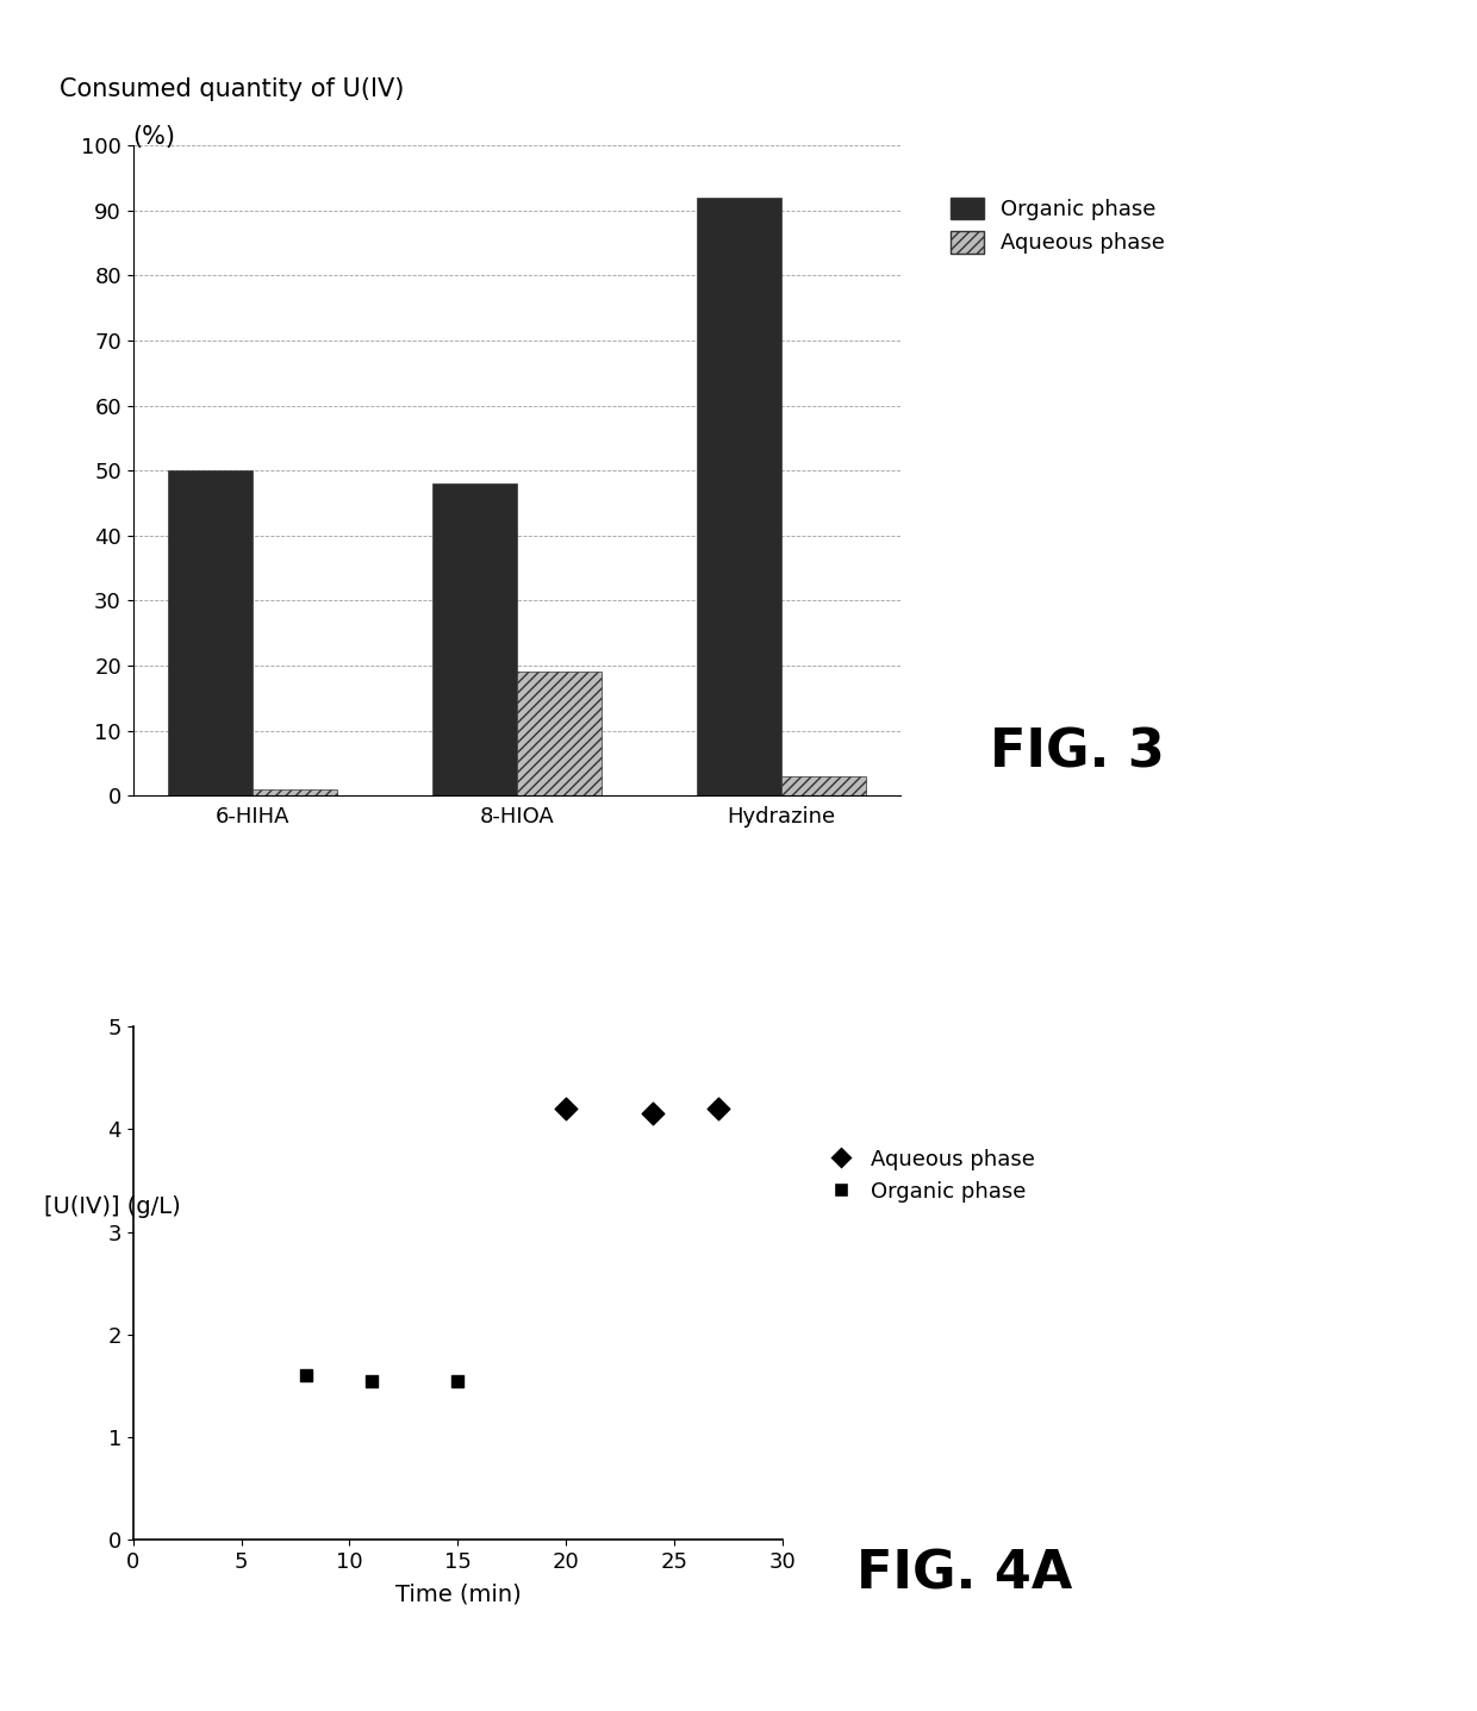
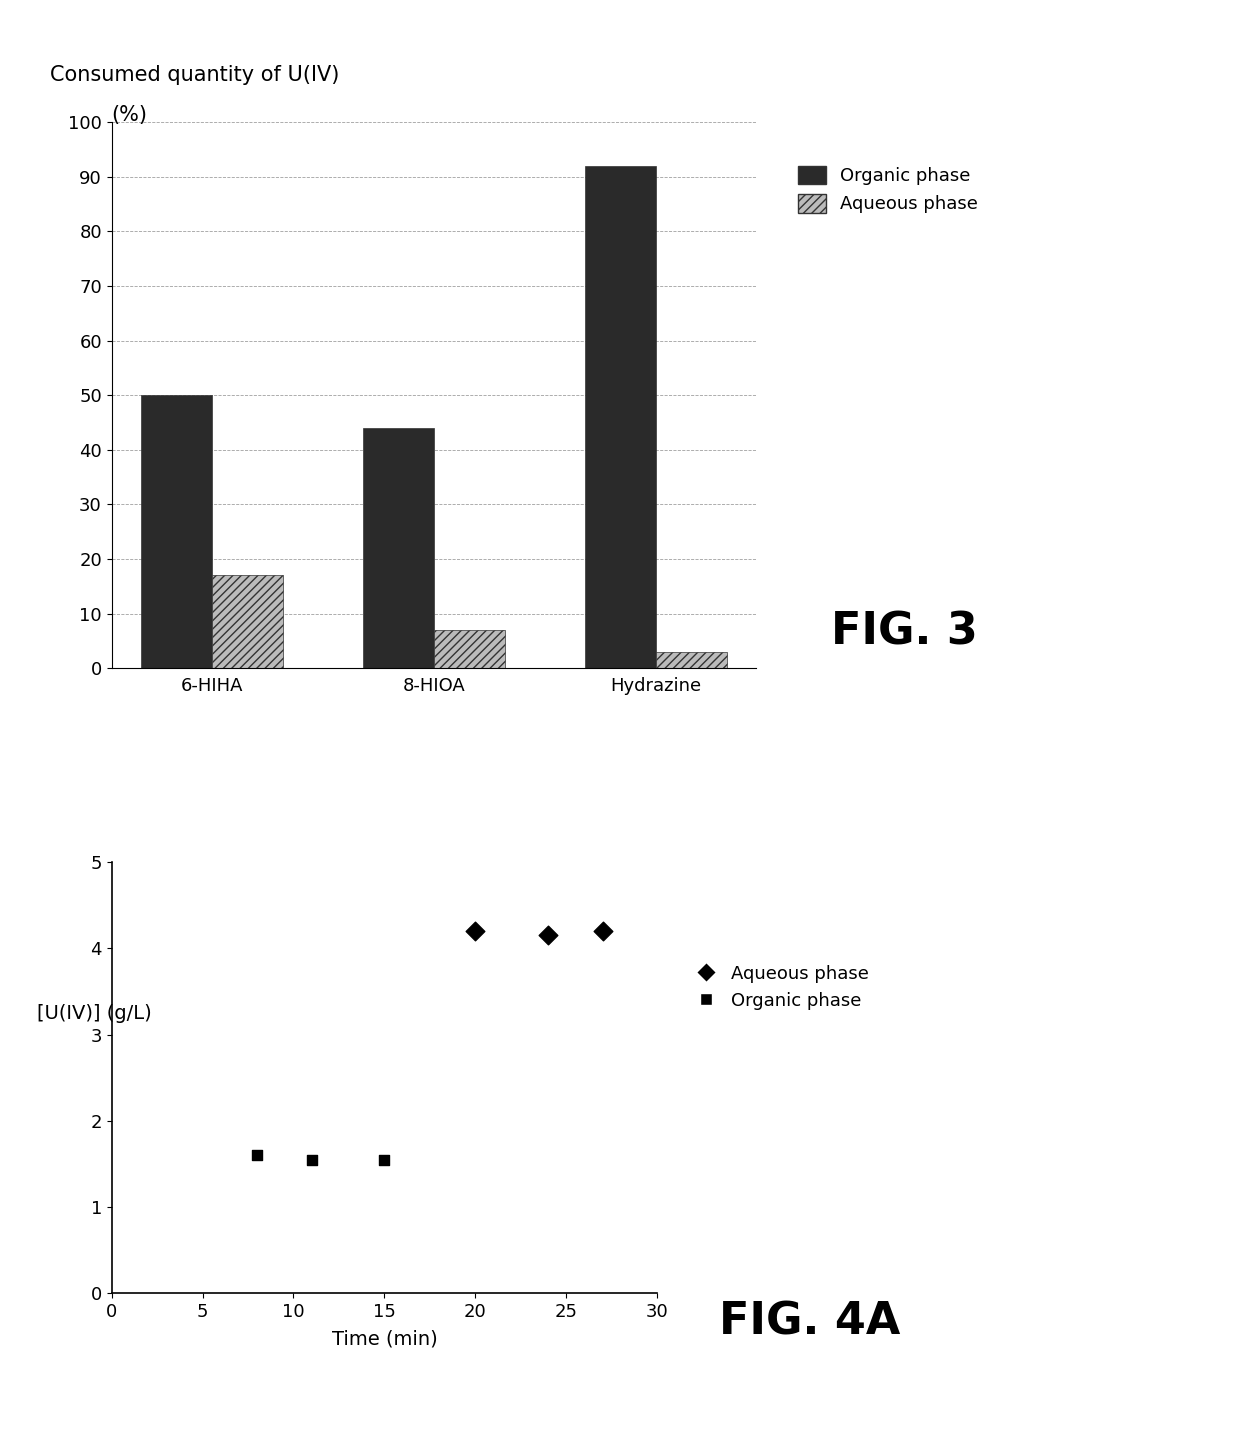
Aqueous phase/6-HIHA: 1 -> 17
Organic phase/8-HIOA: 48 -> 44
Aqueous phase/8-HIOA: 19 -> 7
